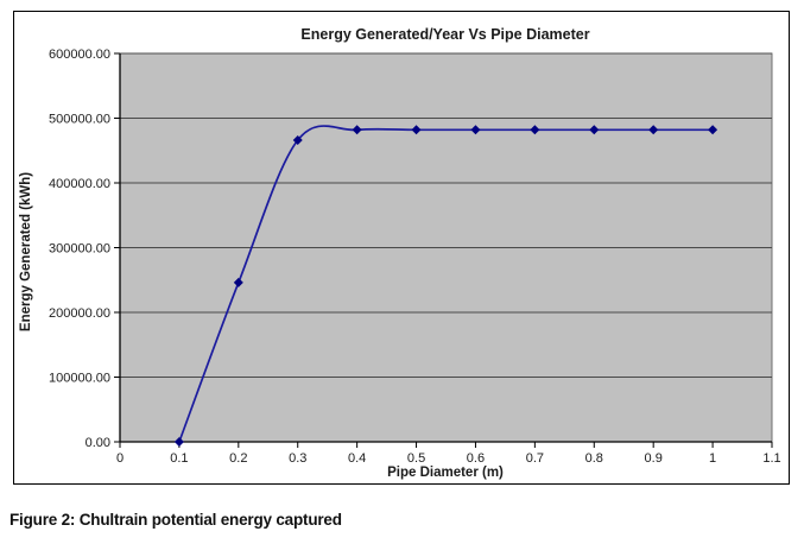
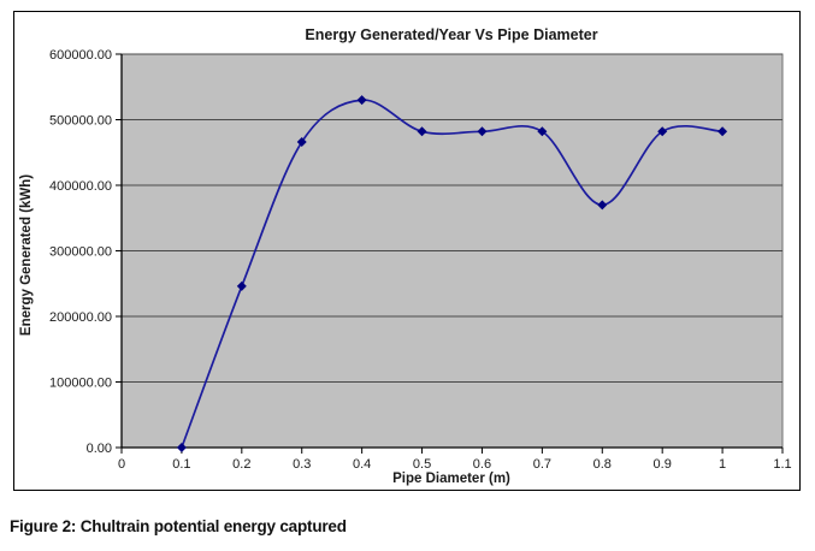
0.4: 480000 -> 530000
0.8: 480000 -> 370000
